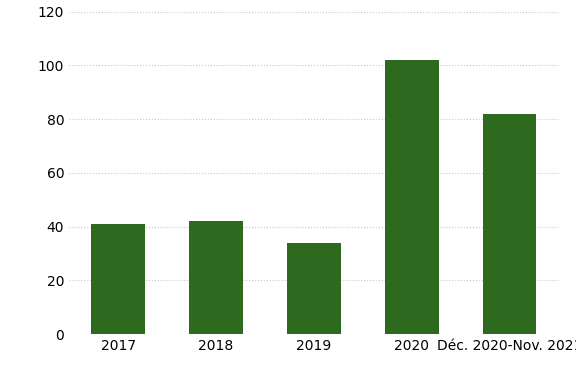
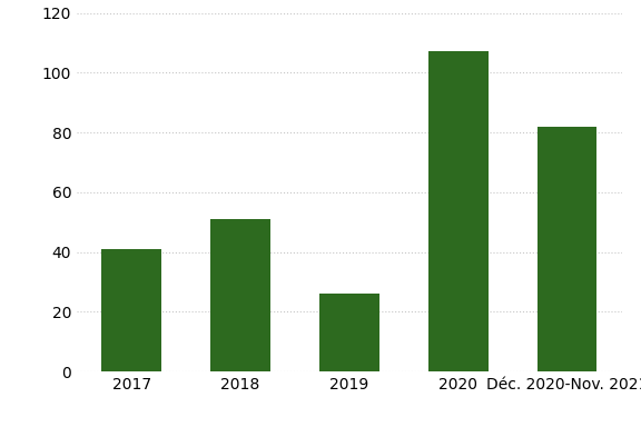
2018: 42 -> 51
2019: 34 -> 26
2020: 102 -> 107
